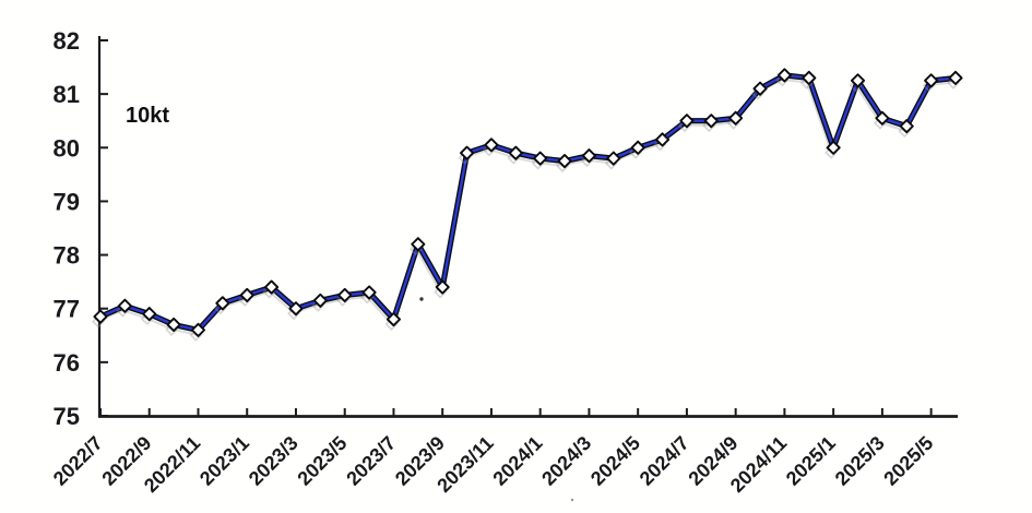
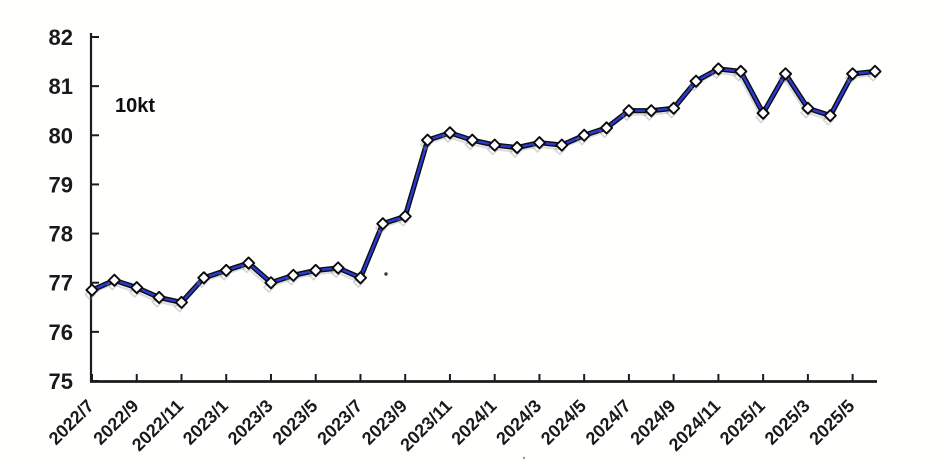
2023/7: 76.8 -> 77.1
2023/9: 77.4 -> 78.3
2025/1: 80.0 -> 80.5
